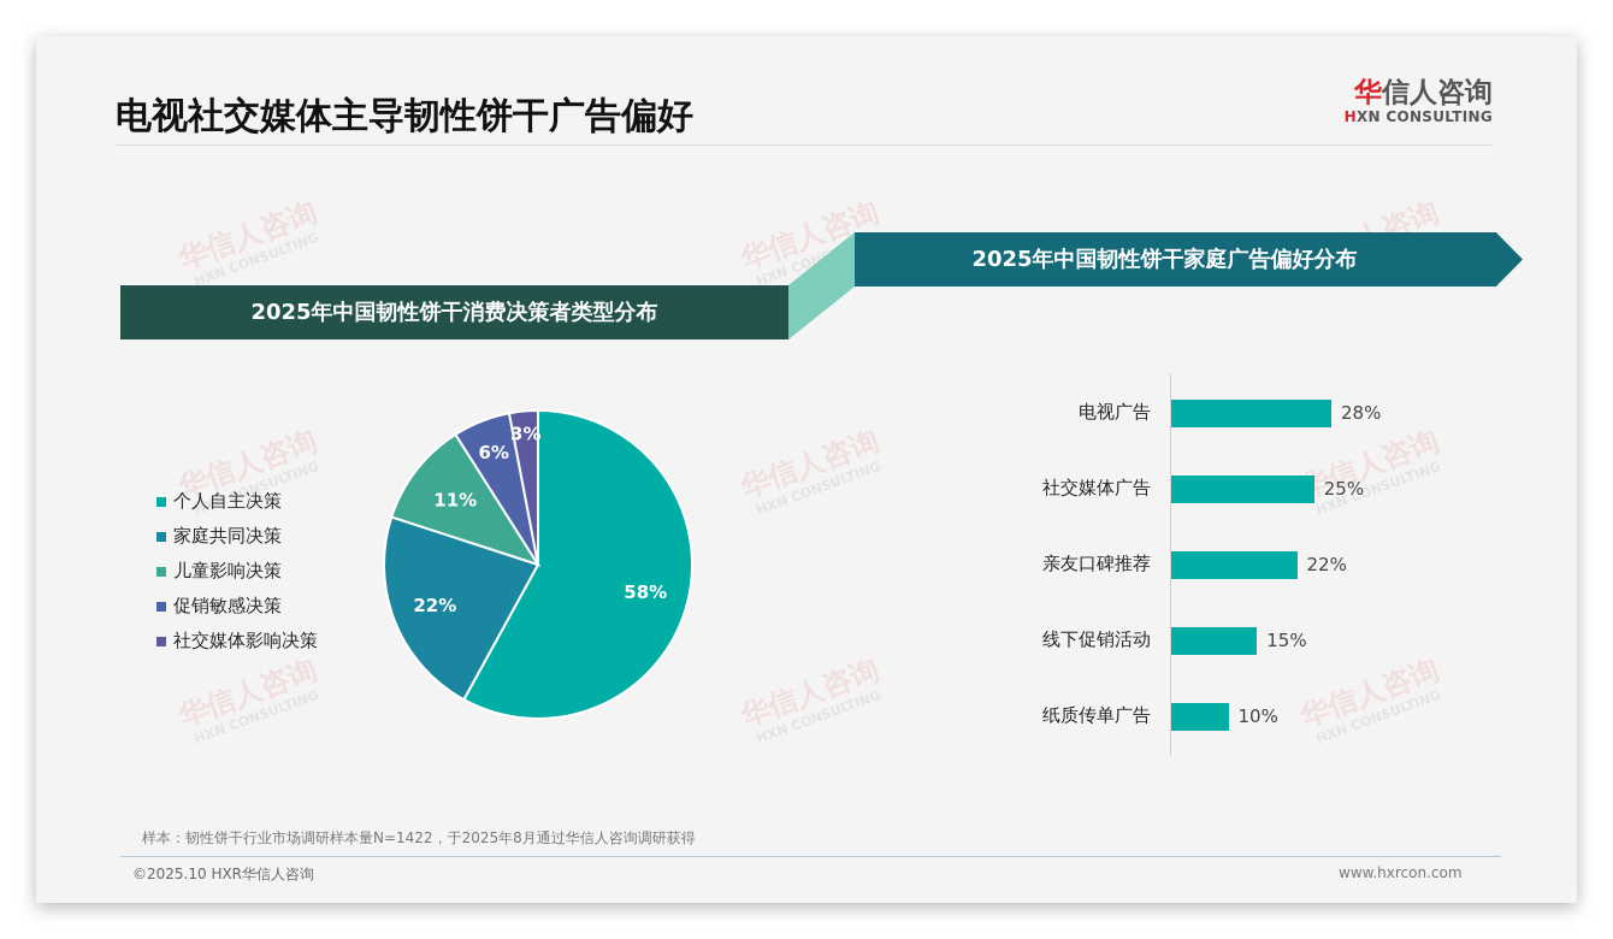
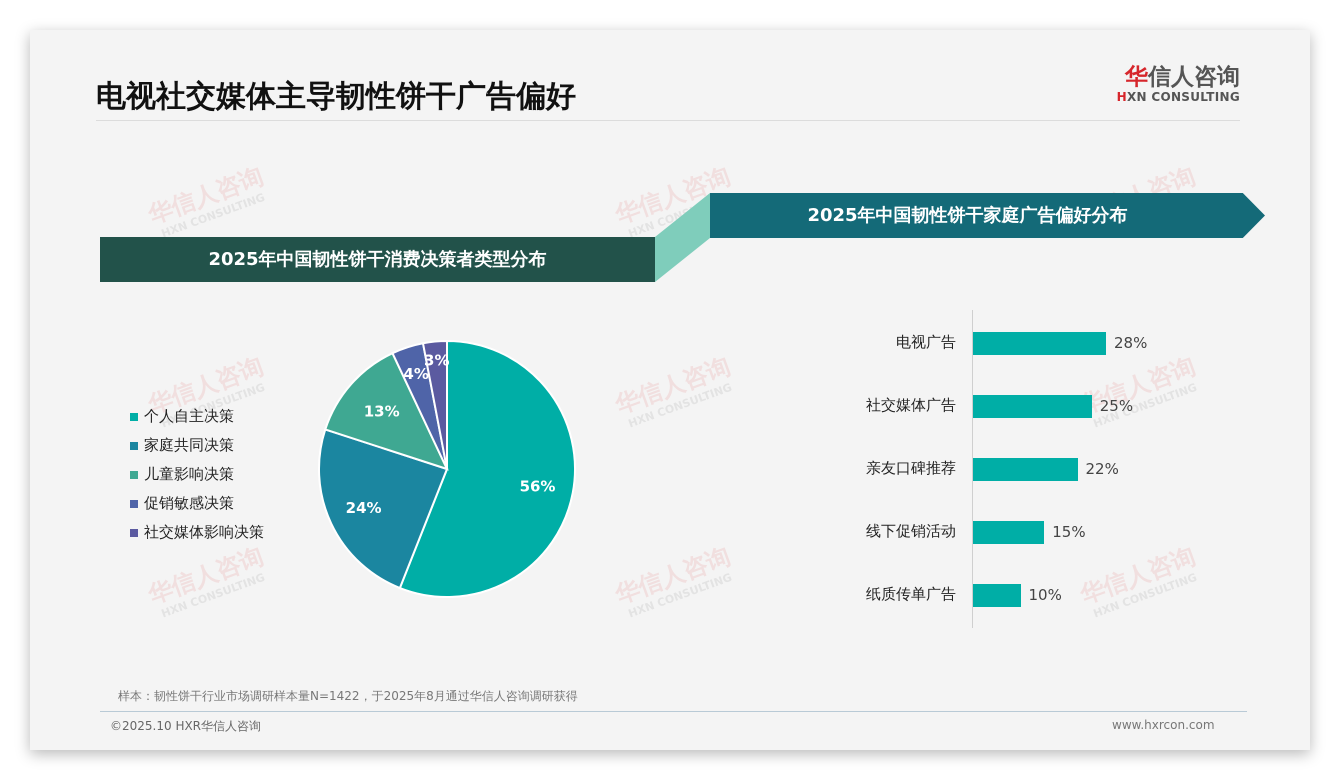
2025年中国韧性饼干消费决策者类型分布/个人自主决策: 58% -> 56%
2025年中国韧性饼干消费决策者类型分布/家庭共同决策: 22% -> 24%
2025年中国韧性饼干消费决策者类型分布/儿童影响决策: 11% -> 13%
2025年中国韧性饼干消费决策者类型分布/促销敏感决策: 6% -> 4%
